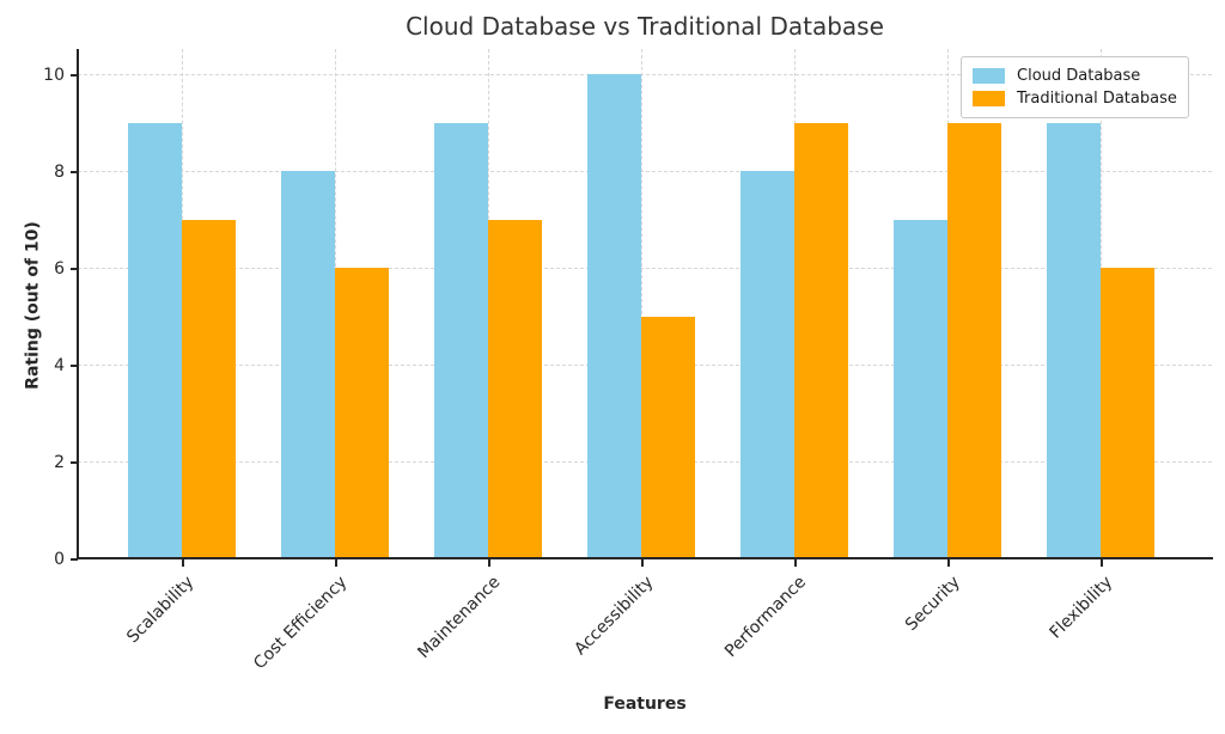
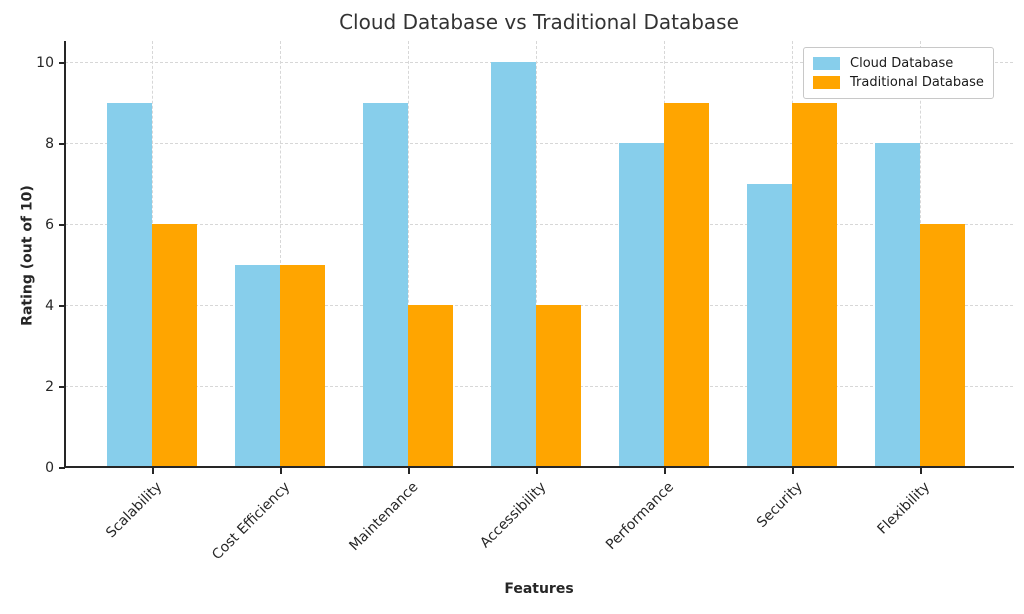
Traditional Database/Scalability: 7 -> 6
Cloud Database/Cost Efficiency: 8 -> 5
Traditional Database/Cost Efficiency: 6 -> 5
Traditional Database/Maintenance: 7 -> 4
Traditional Database/Accessibility: 5 -> 4
Cloud Database/Flexibility: 9 -> 8
